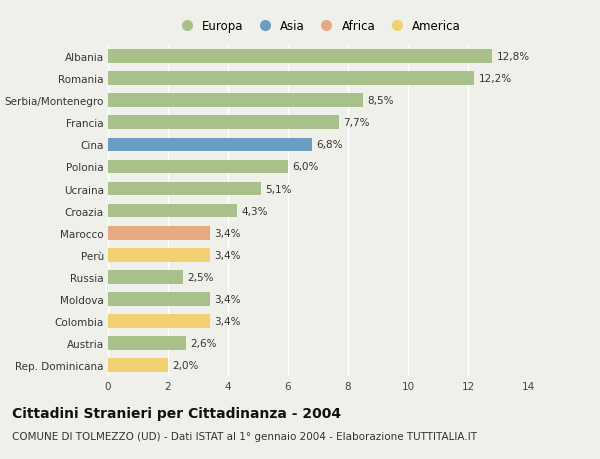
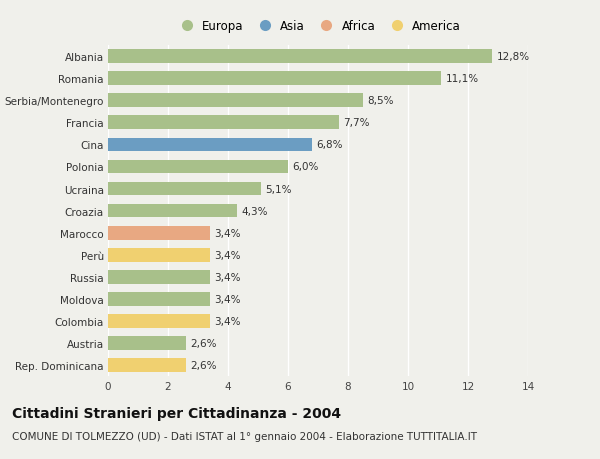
Romania: 12,2% -> 11,1%
Russia: 2,5% -> 3,4%
Rep. Dominicana: 2,0% -> 2,6%
